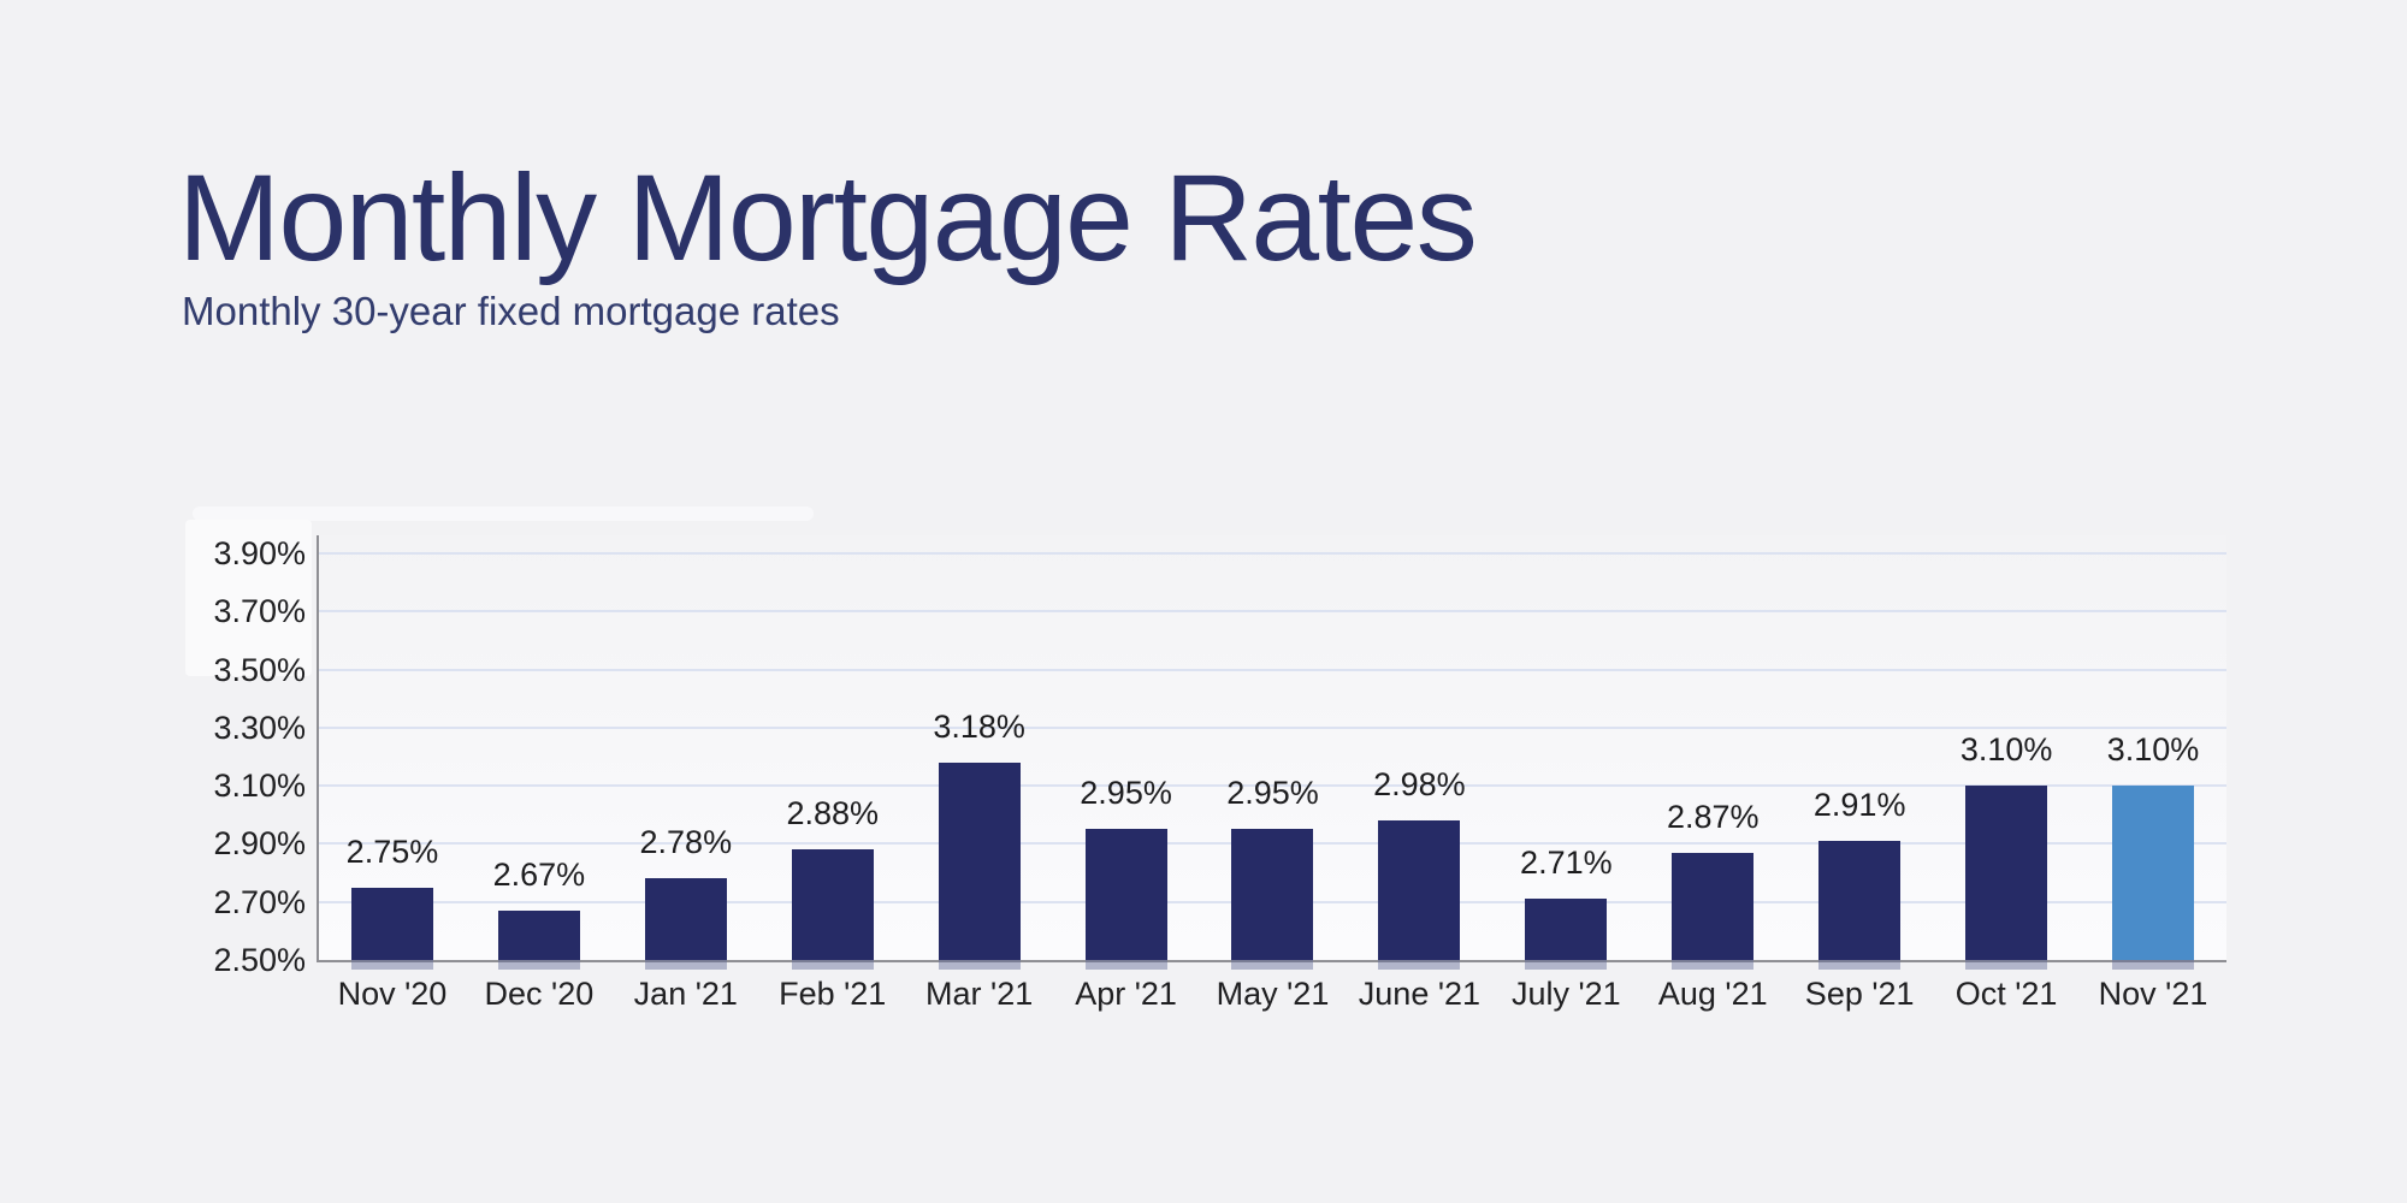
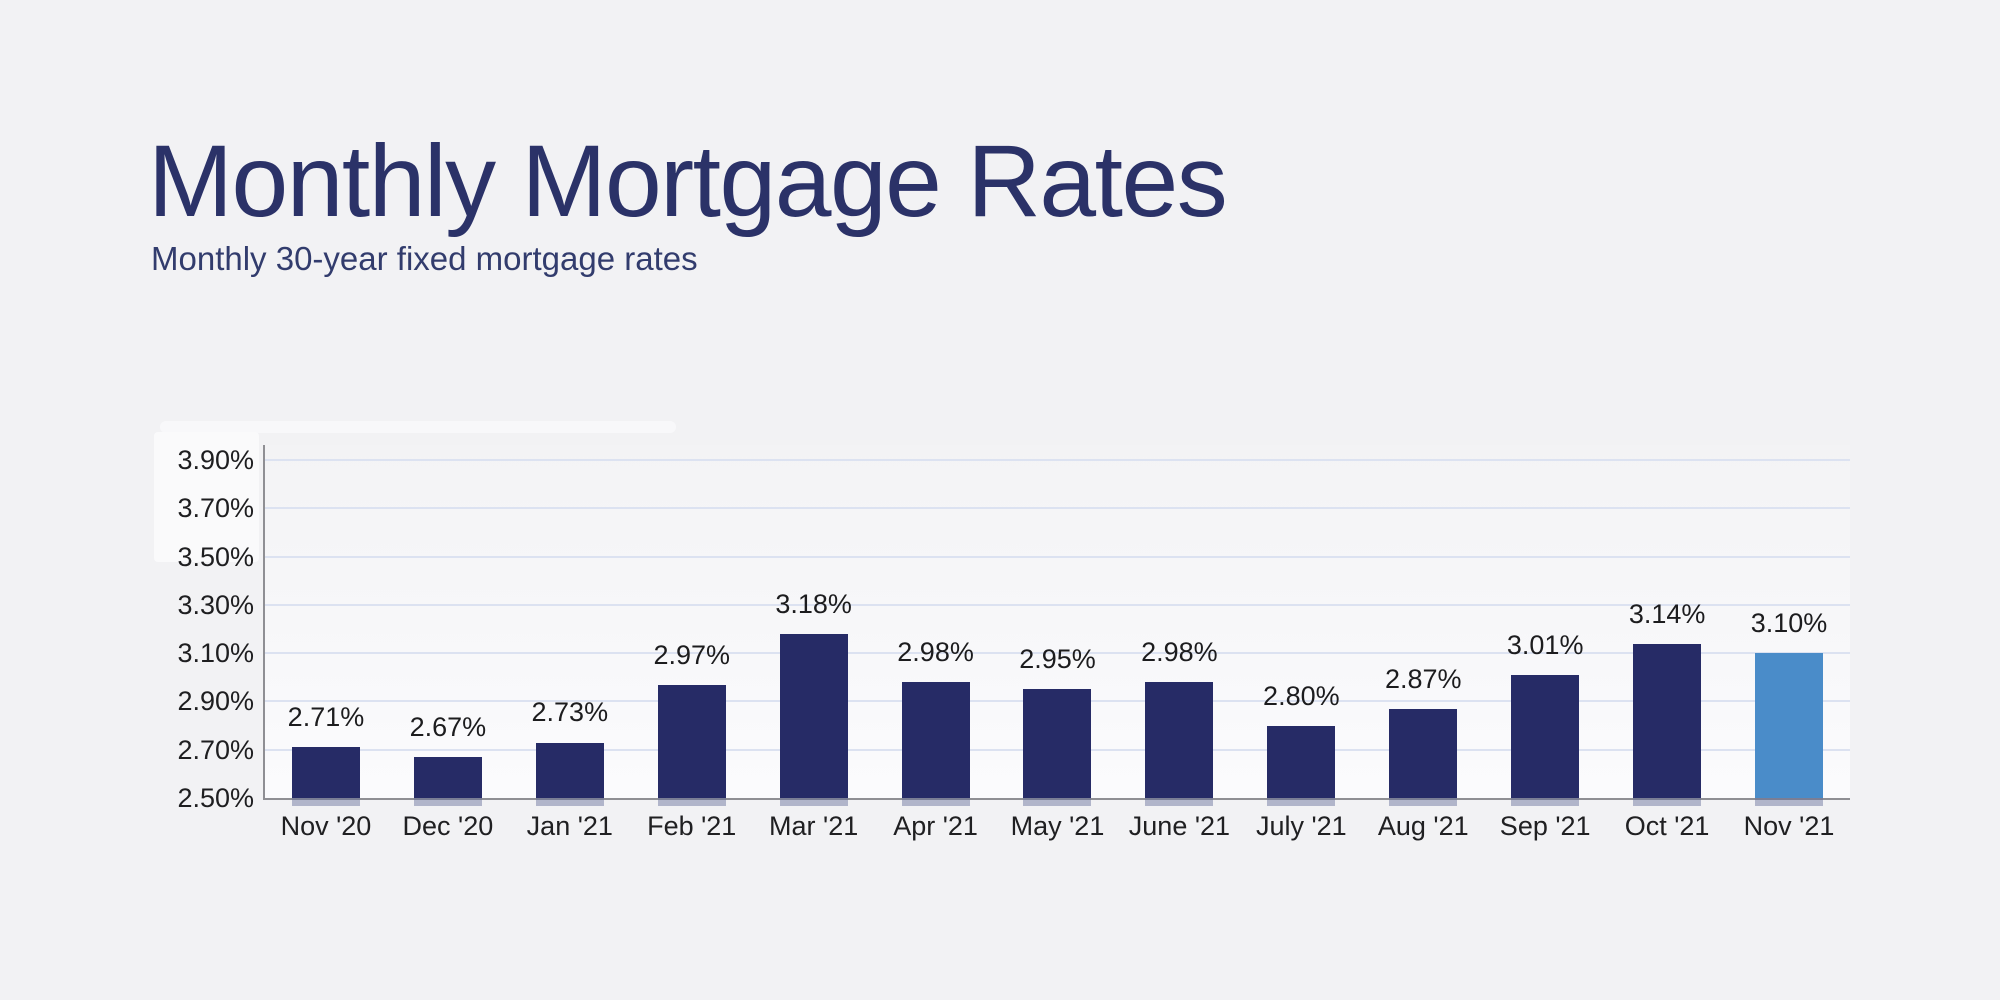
Nov '20: 2.75% -> 2.71%
Jan '21: 2.78% -> 2.73%
Feb '21: 2.88% -> 2.97%
Apr '21: 2.95% -> 2.98%
July '21: 2.71% -> 2.80%
Sep '21: 2.91% -> 3.01%
Oct '21: 3.10% -> 3.14%
